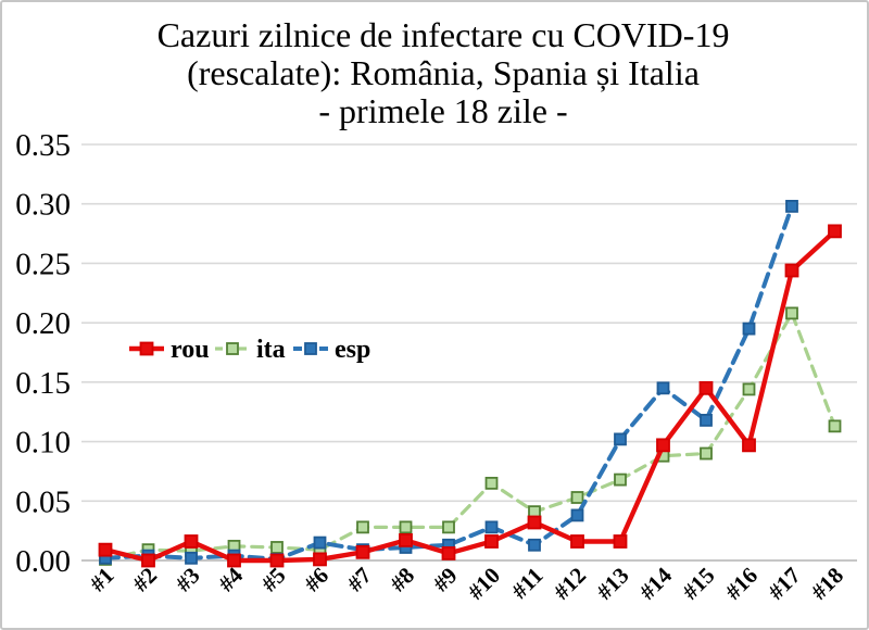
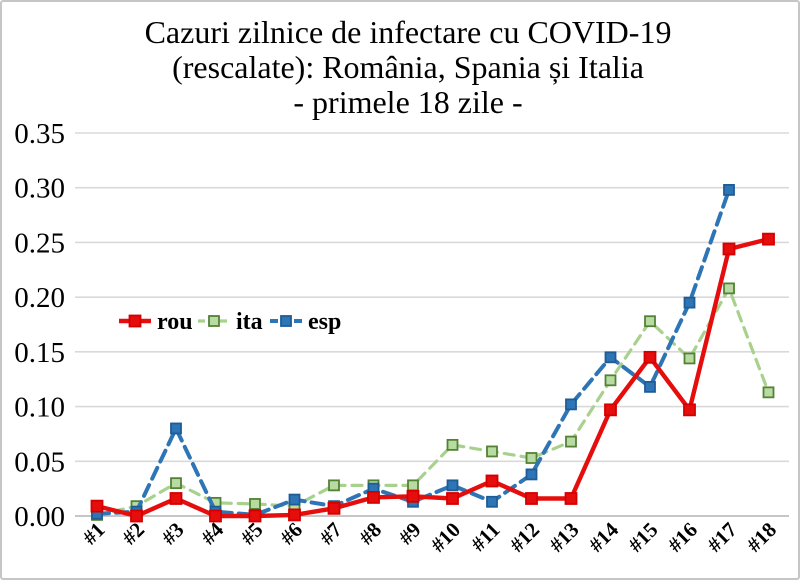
ita/#3: 0.008 -> 0.030
esp/#3: 0.002 -> 0.080
esp/#8: 0.011 -> 0.025
rou/#9: 0.006 -> 0.018
ita/#11: 0.041 -> 0.059
ita/#14: 0.088 -> 0.124
ita/#15: 0.090 -> 0.178
rou/#18: 0.277 -> 0.253
